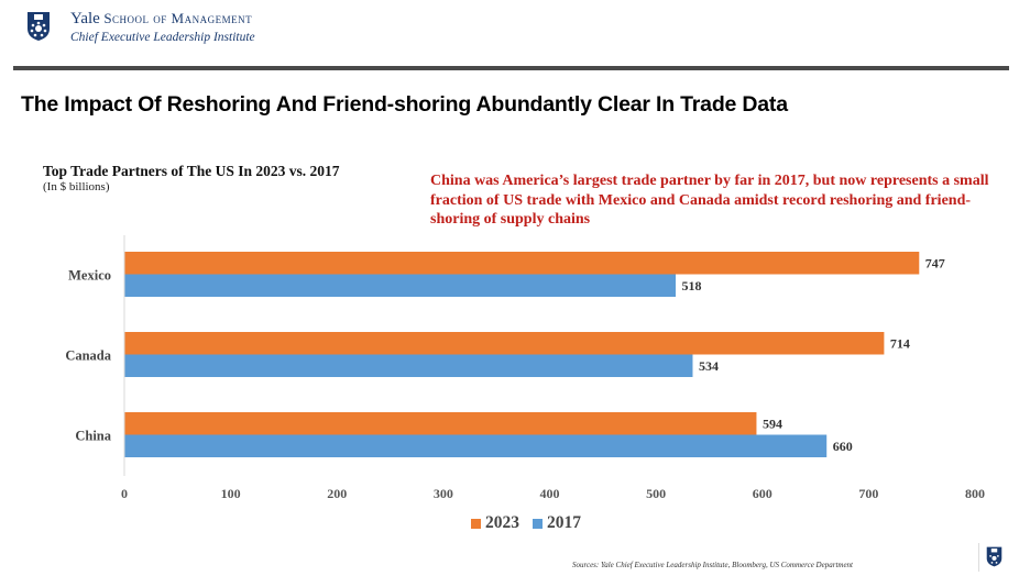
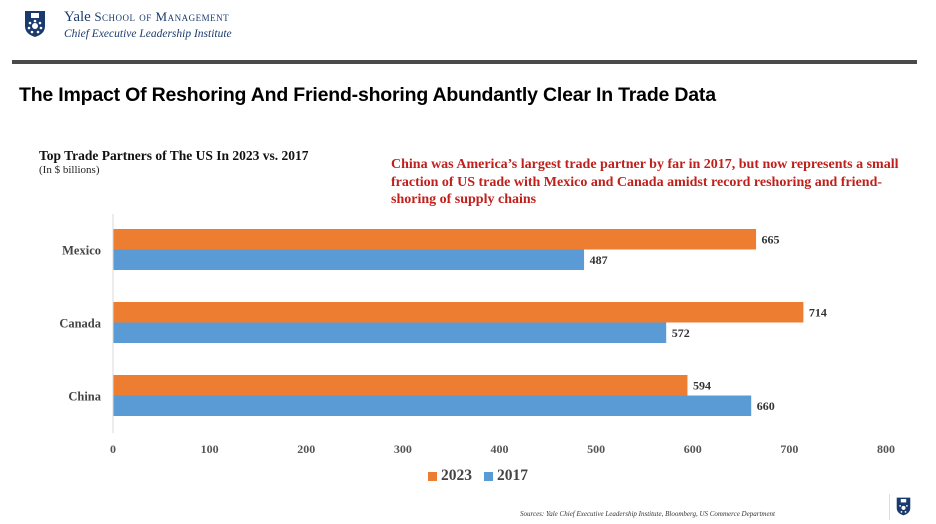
2023/Mexico: 747 -> 665
2017/Mexico: 518 -> 487
2017/Canada: 534 -> 572
